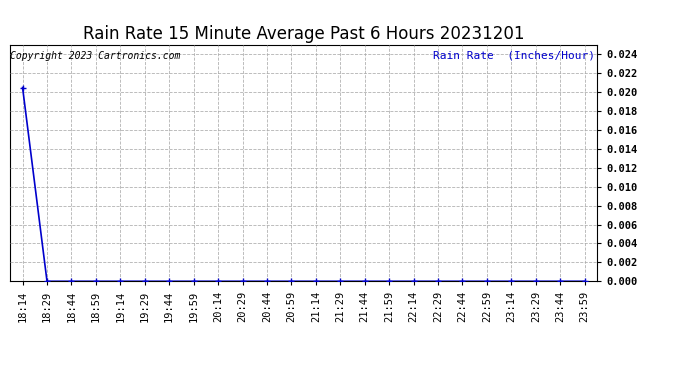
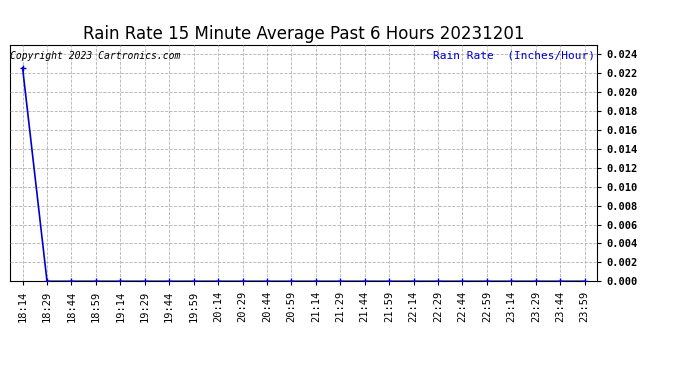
18:14: 0.0205 -> 0.0226
